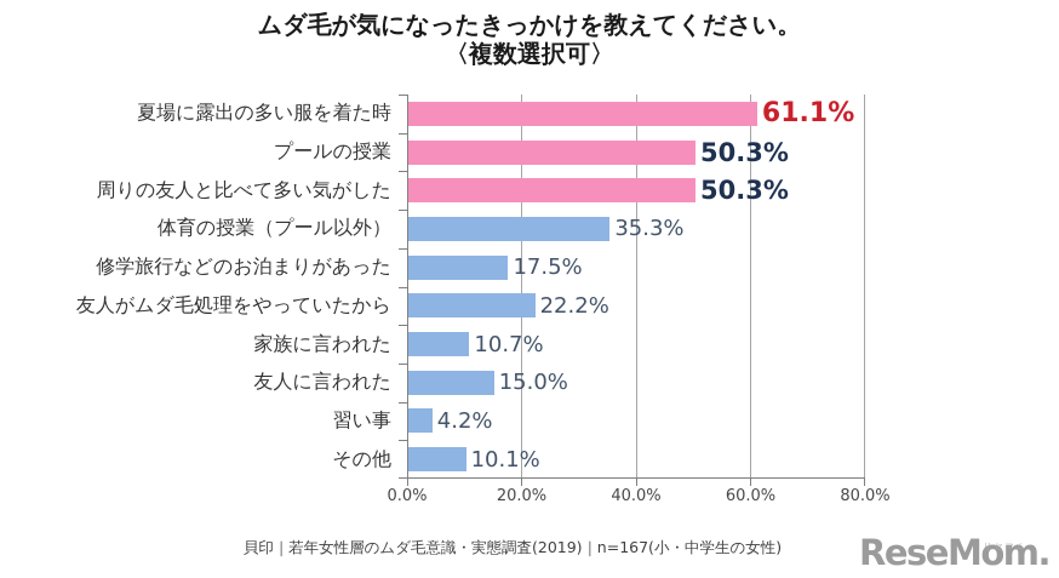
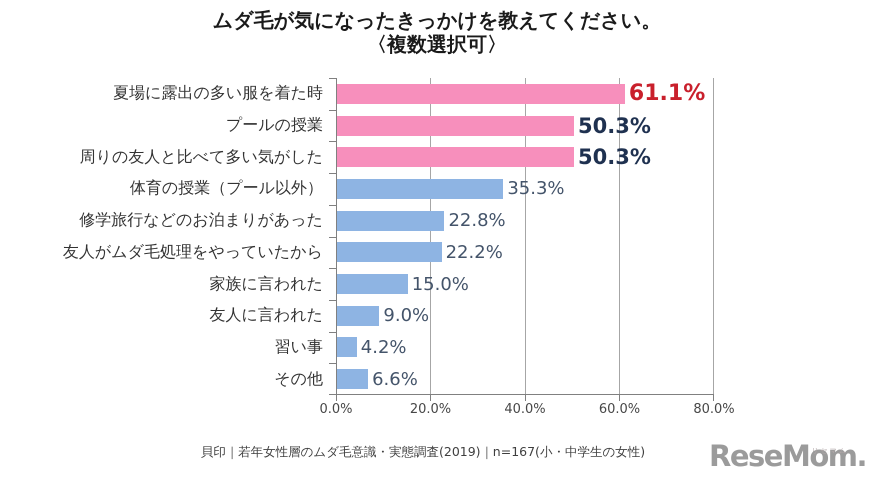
修学旅行などのお泊まりがあった: 17.5% -> 22.8%
家族に言われた: 10.7% -> 15.0%
友人に言われた: 15.0% -> 9.0%
その他: 10.1% -> 6.6%
